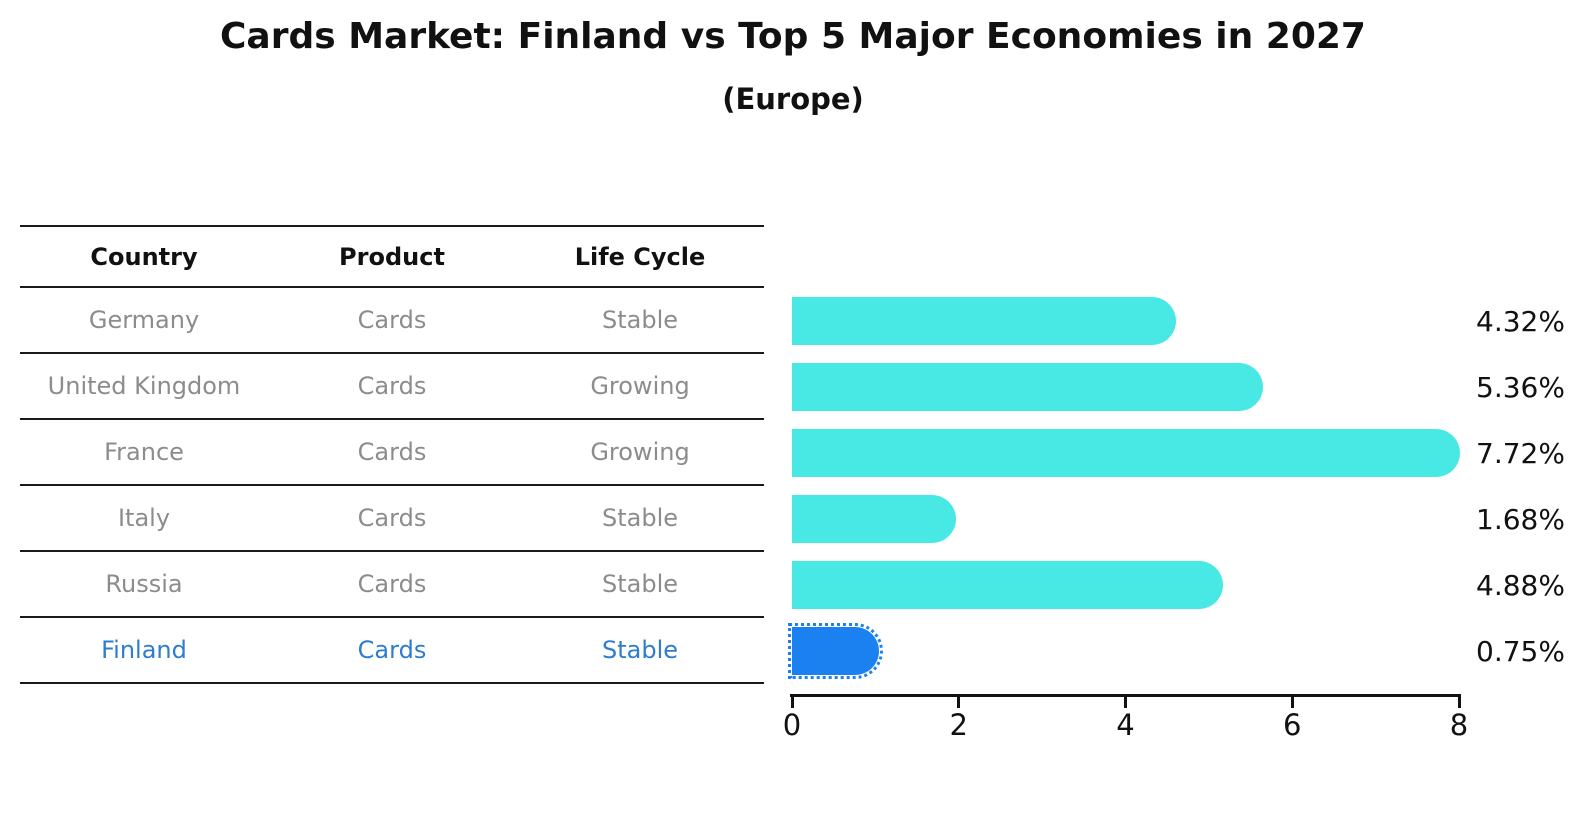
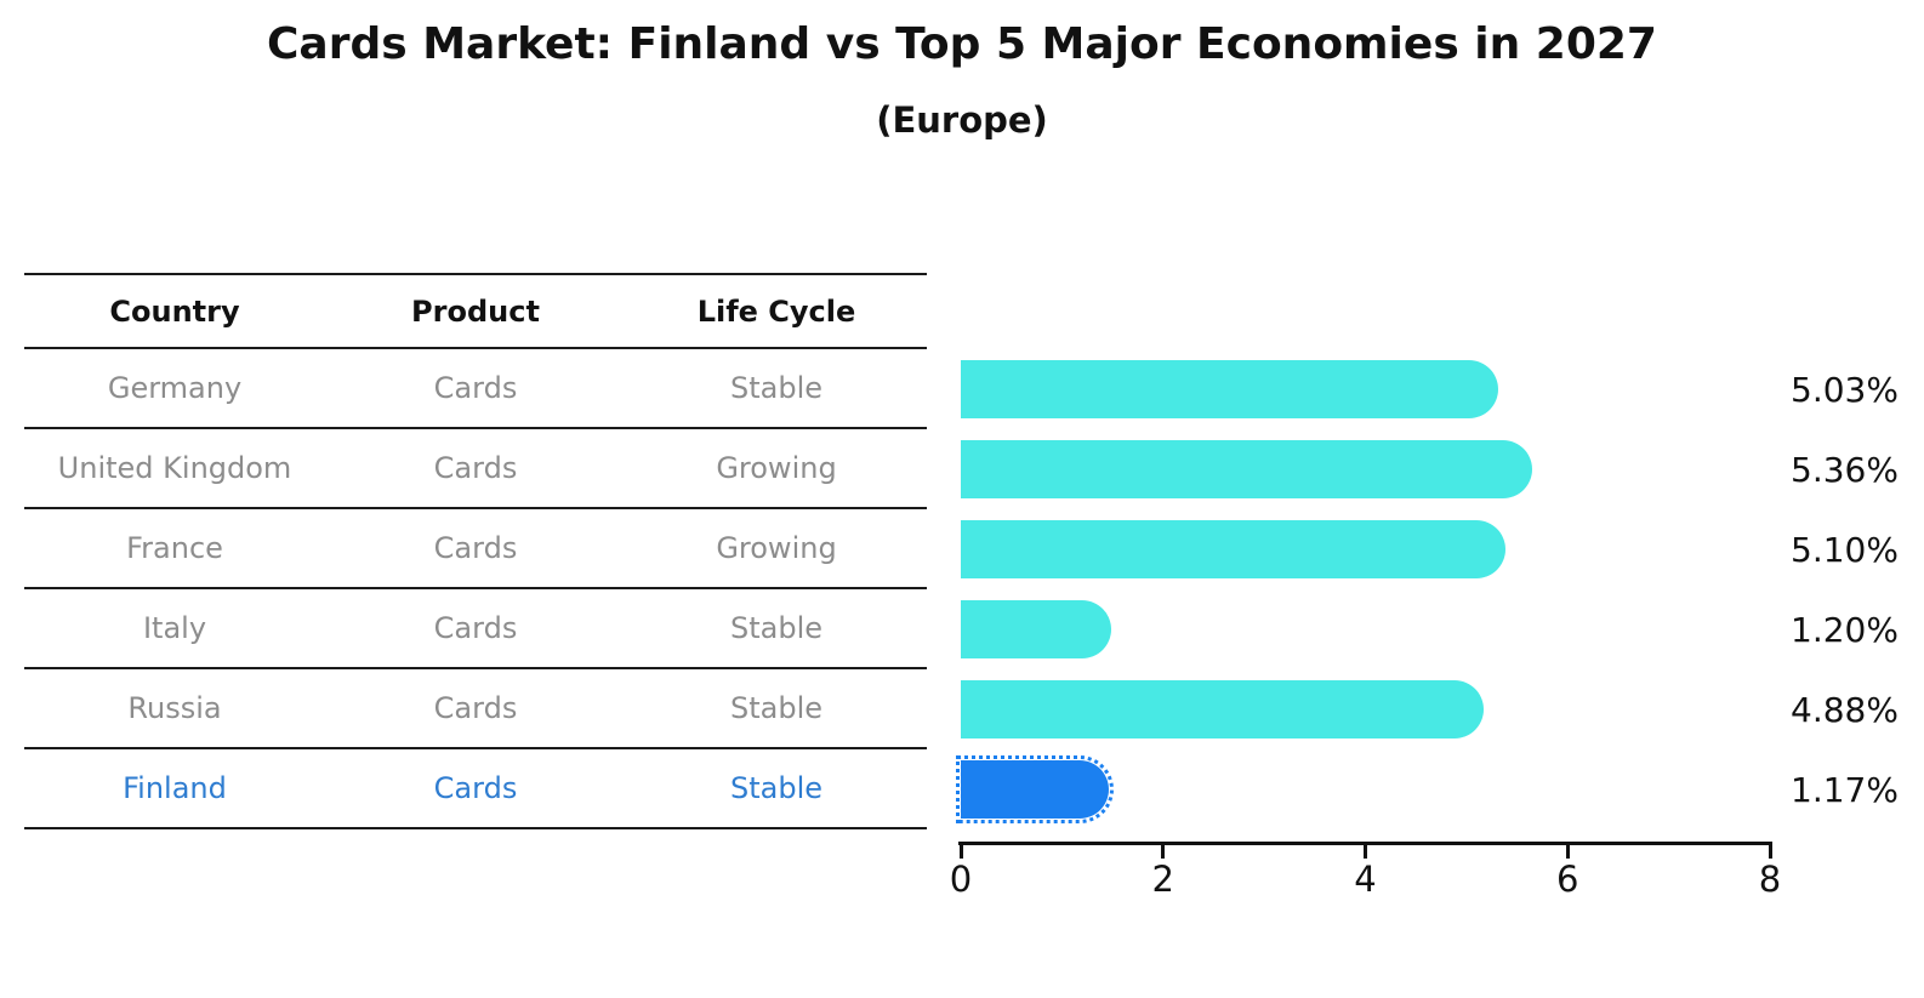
Germany: 4.32% -> 5.03%
France: 7.72% -> 5.10%
Italy: 1.68% -> 1.20%
Finland: 0.75% -> 1.17%
